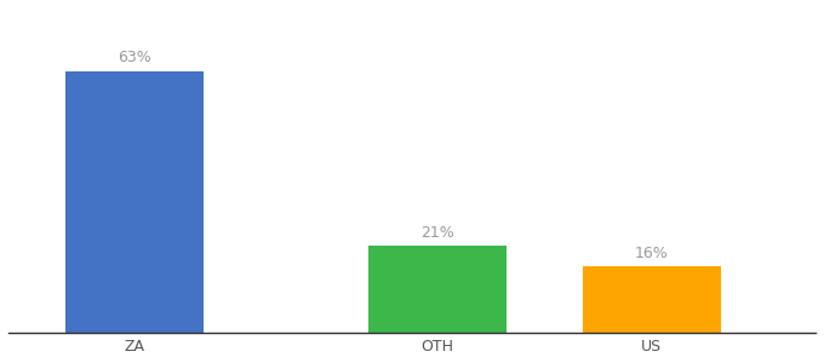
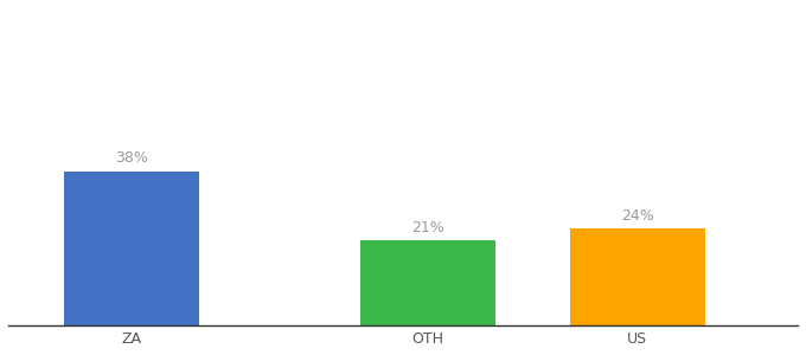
ZA: 63% -> 38%
US: 16% -> 24%
